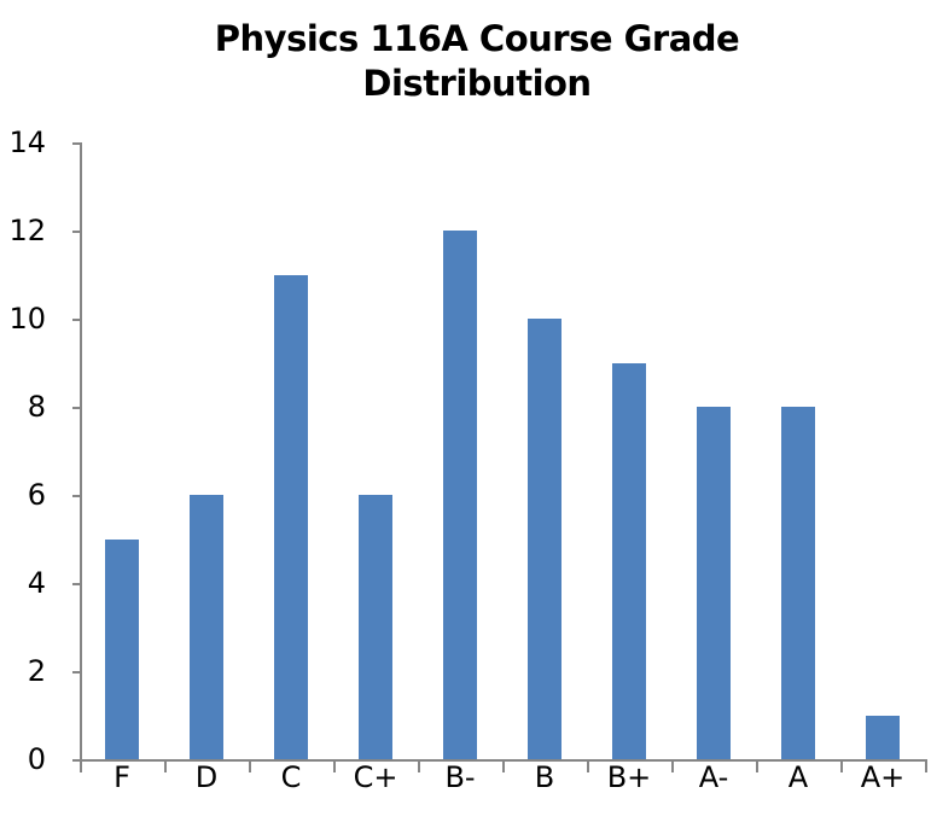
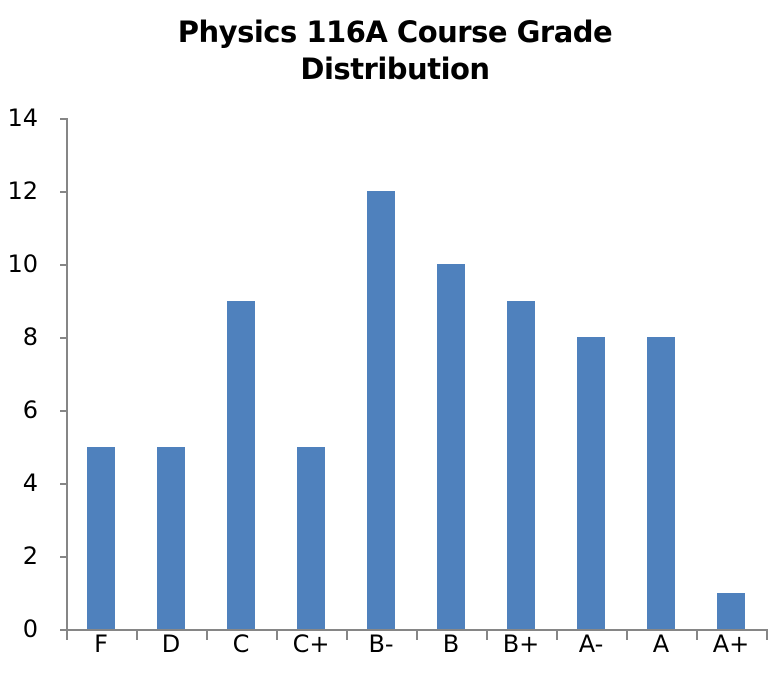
D: 6 -> 5
C: 11 -> 9
C+: 6 -> 5
